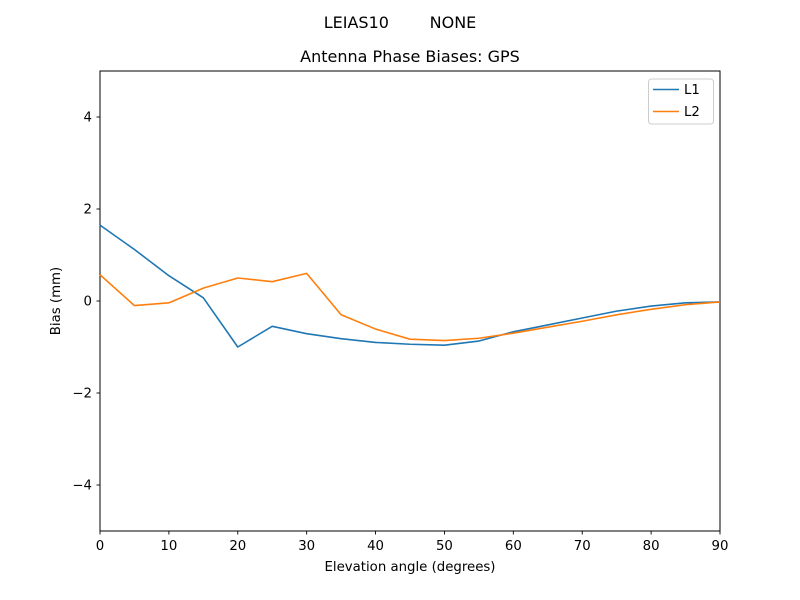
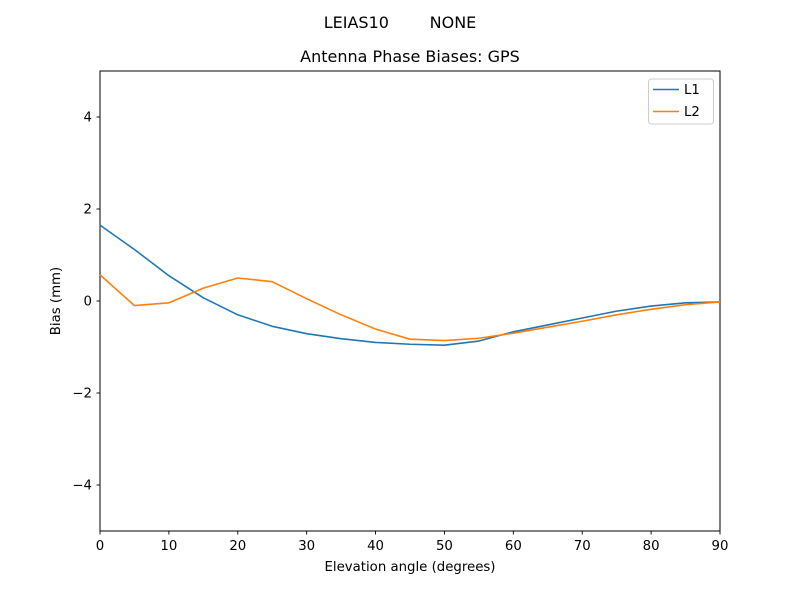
L1/20: -1.0 -> -0.3
L2/30: 0.6 -> 0.1
